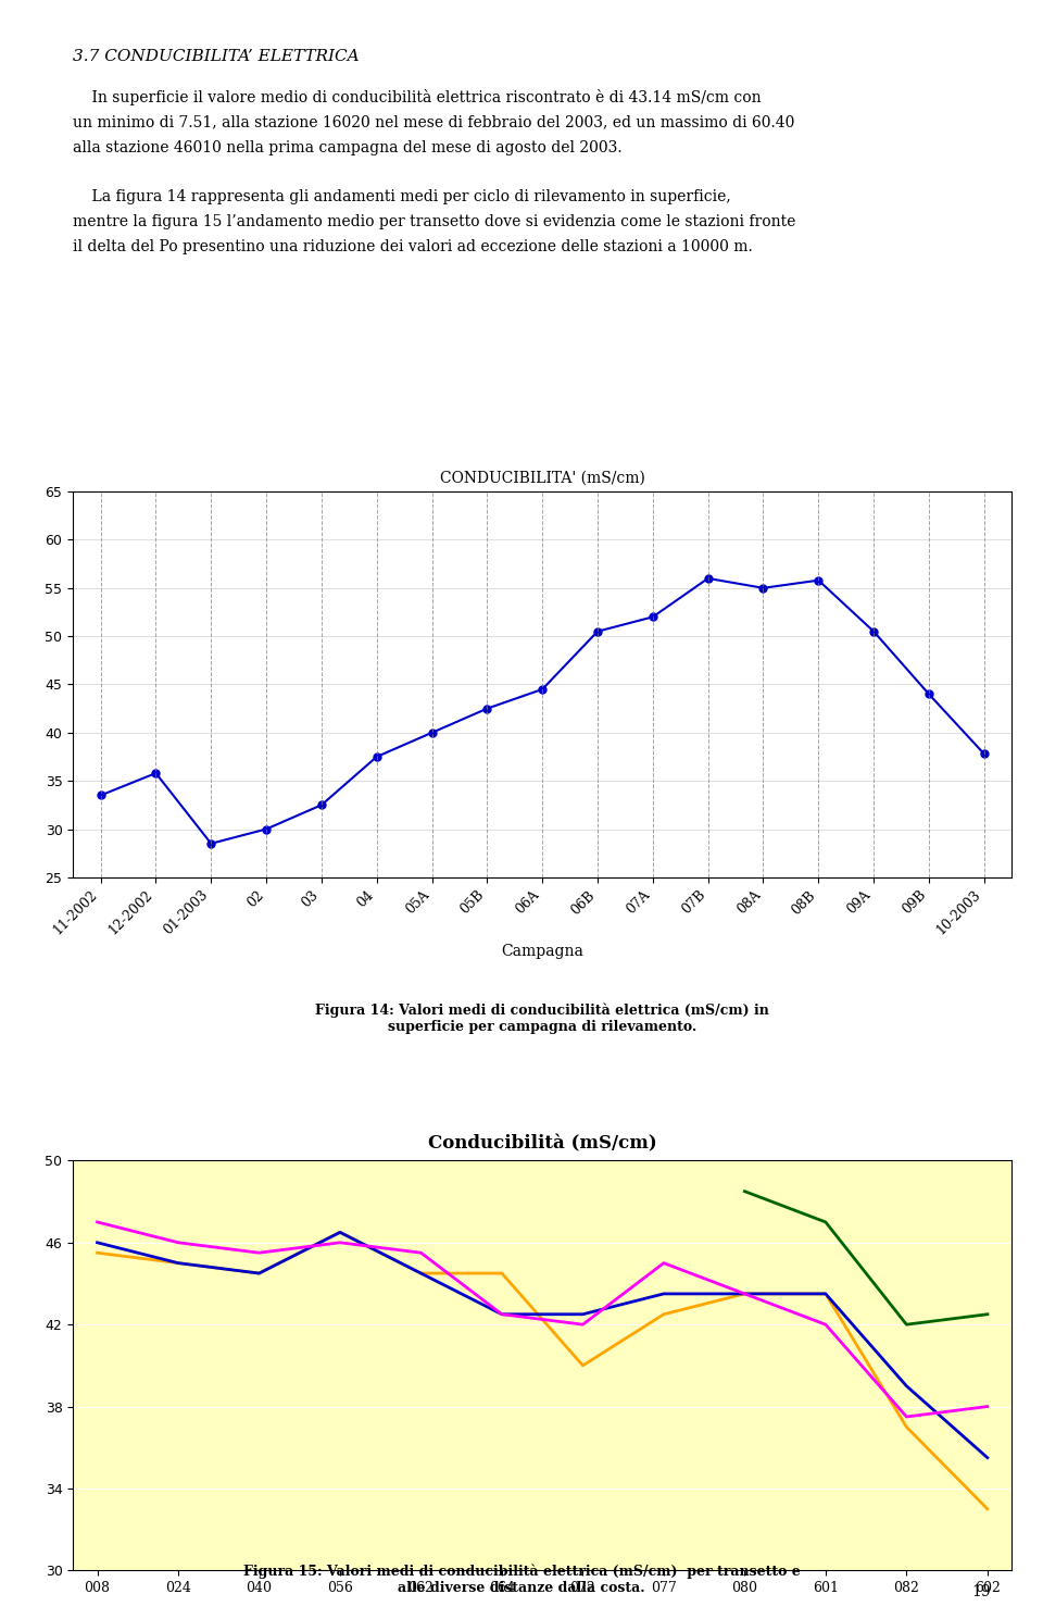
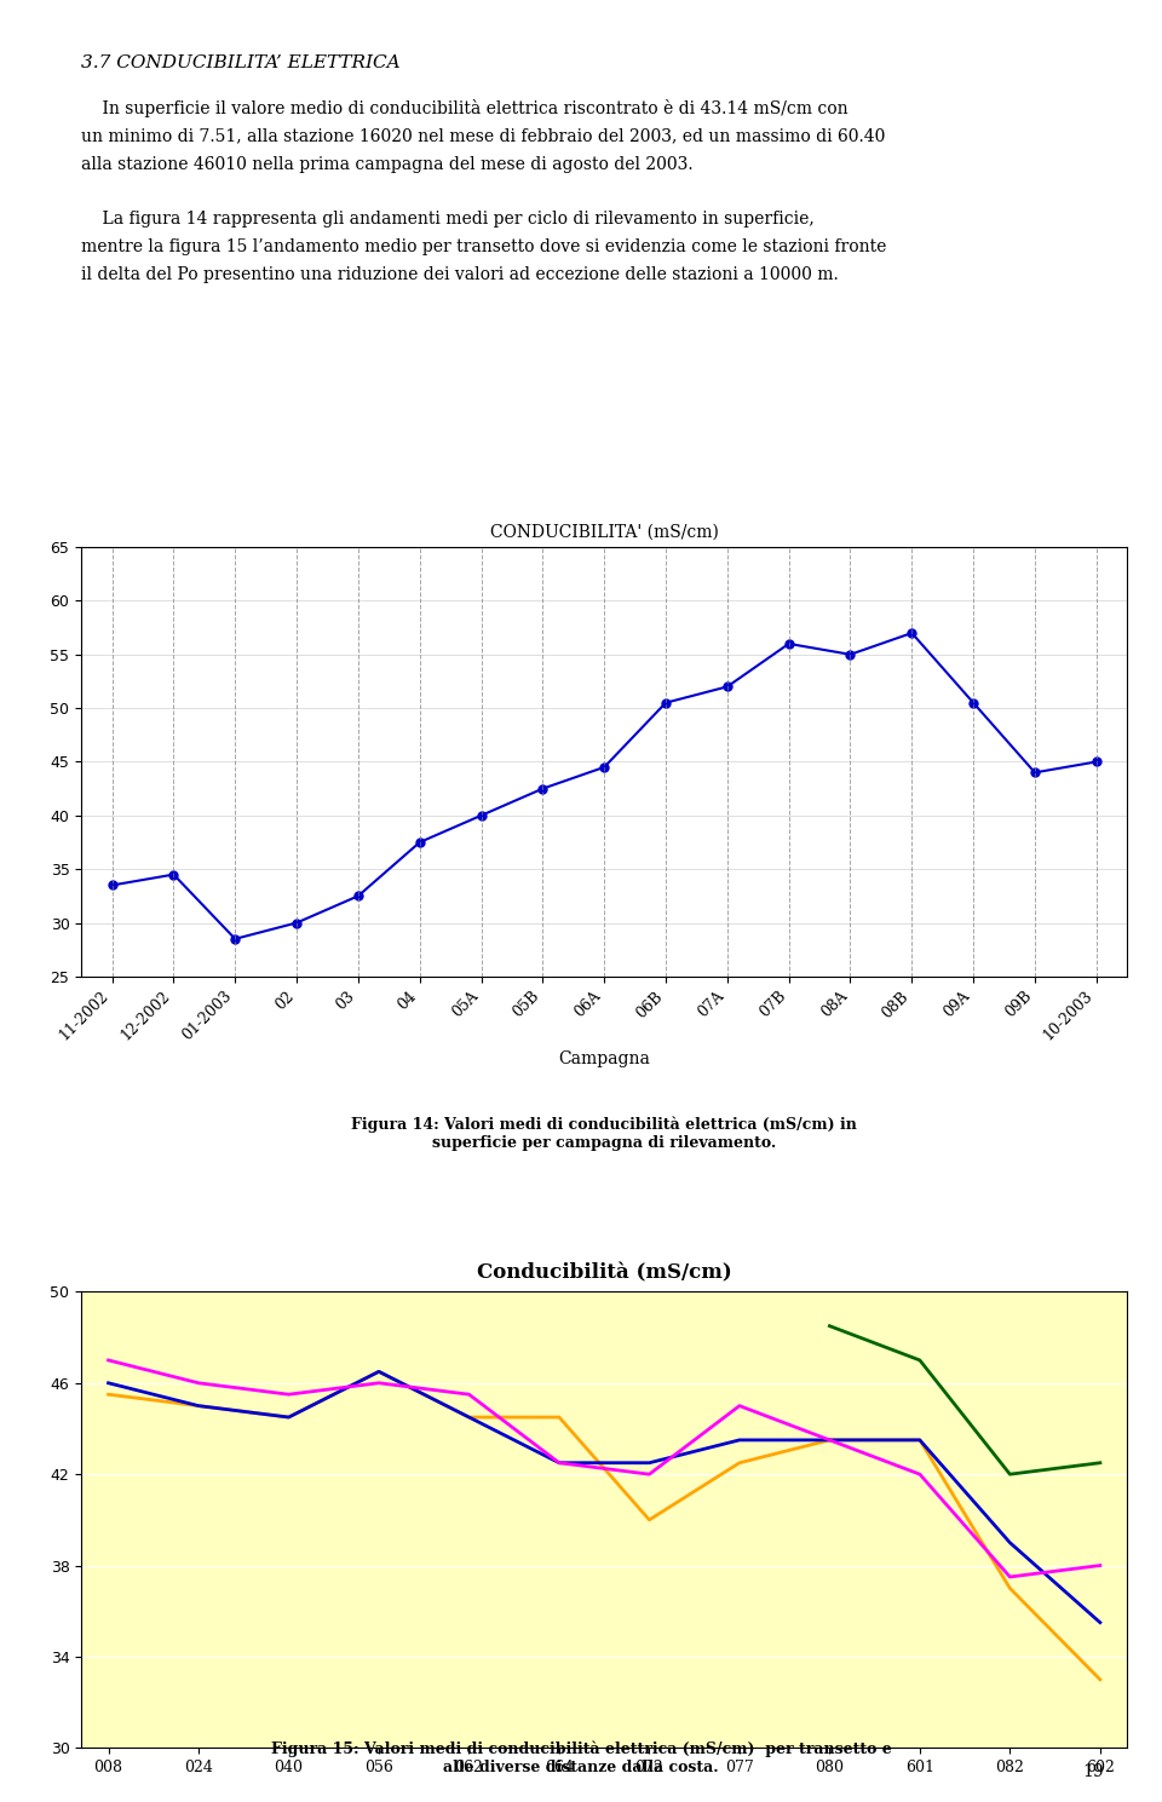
CONDUCIBILITA' (mS/cm)/12-2002: 35.8 -> 34.5
CONDUCIBILITA' (mS/cm)/08B: 55.8 -> 57.0
CONDUCIBILITA' (mS/cm)/10-2003: 37.8 -> 45.0
